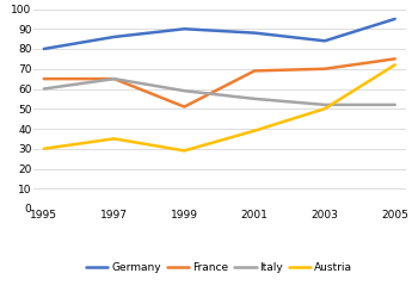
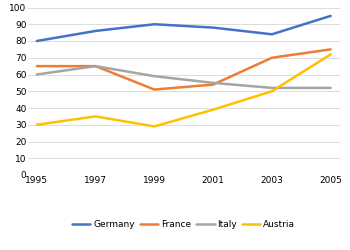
France/2001: 69 -> 54
